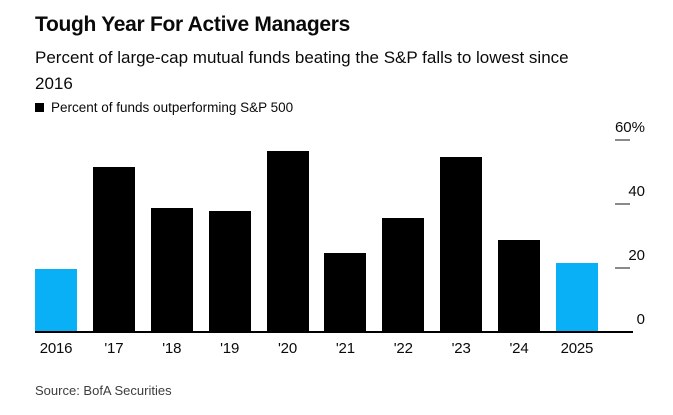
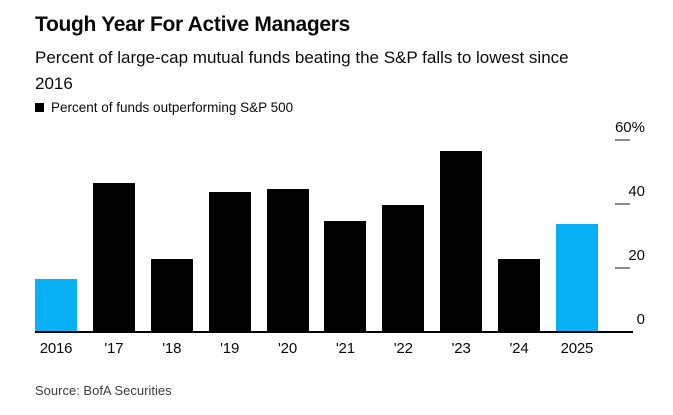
2016: 20% -> 17%
'17: 52% -> 47%
'18: 39% -> 23%
'19: 38% -> 44%
'20: 57% -> 45%
'21: 25% -> 35%
'22: 36% -> 40%
'23: 55% -> 57%
'24: 29% -> 23%
2025: 22% -> 34%
